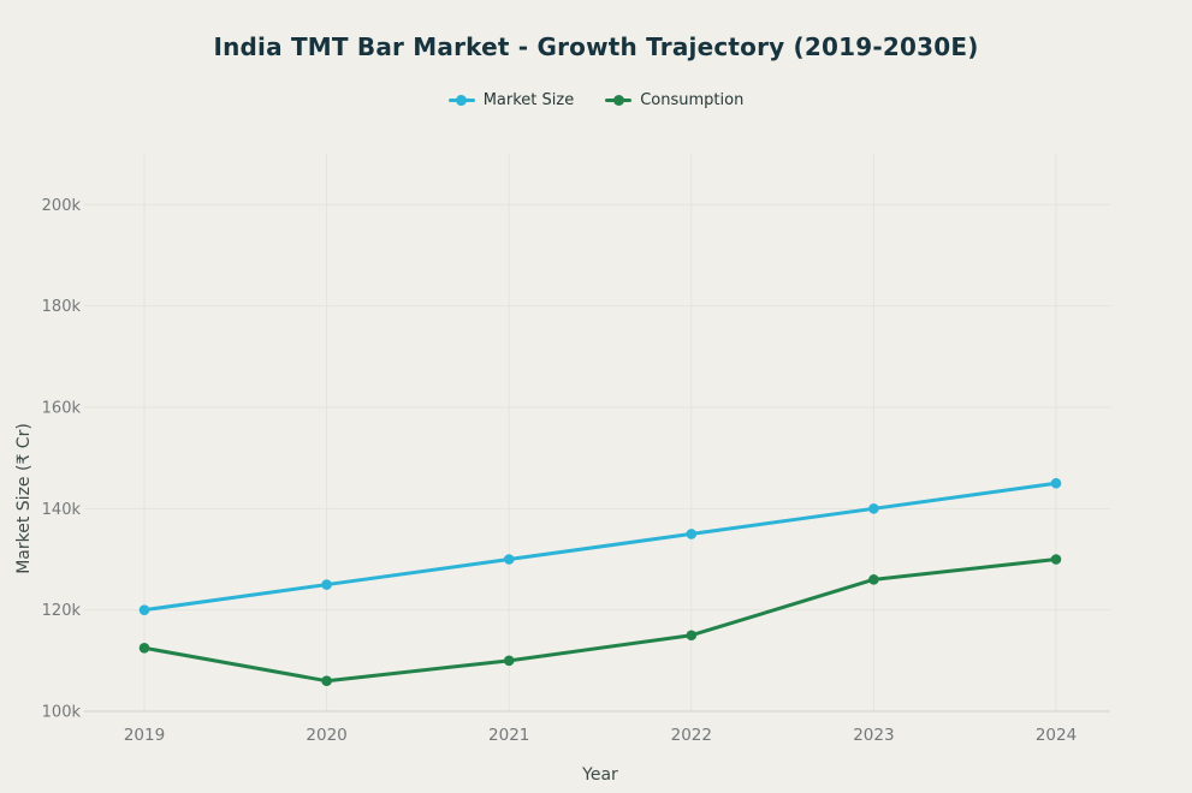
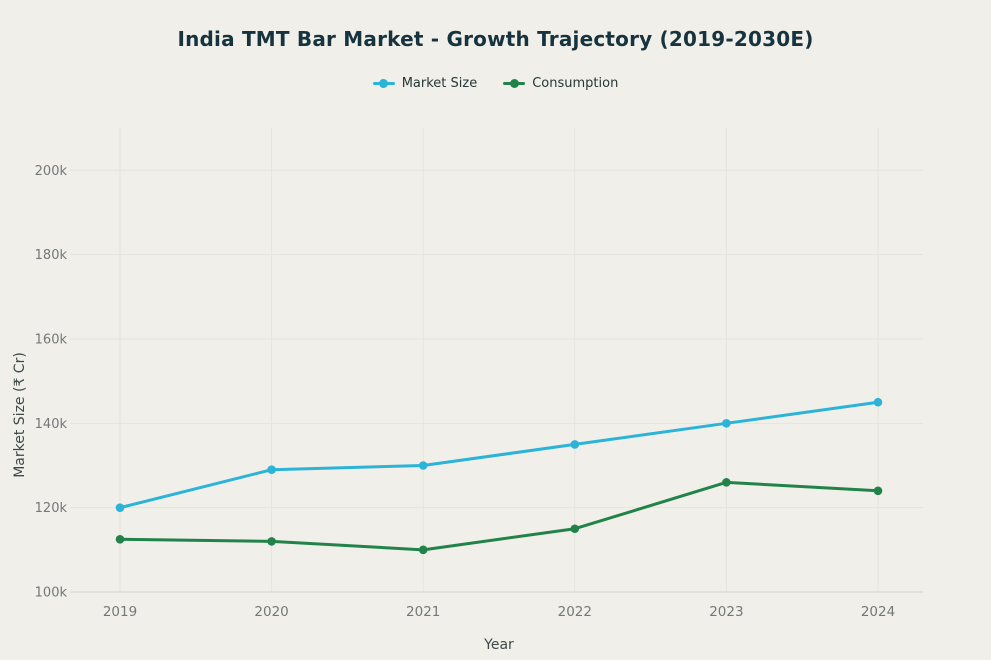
Market Size/2020: 125k -> 129k
Consumption/2020: 106k -> 112k
Consumption/2024: 130k -> 124k
